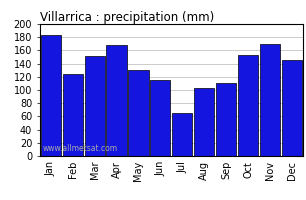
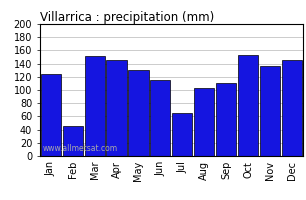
Jan: 183 -> 124
Feb: 125 -> 46
Apr: 168 -> 146
Nov: 170 -> 136
